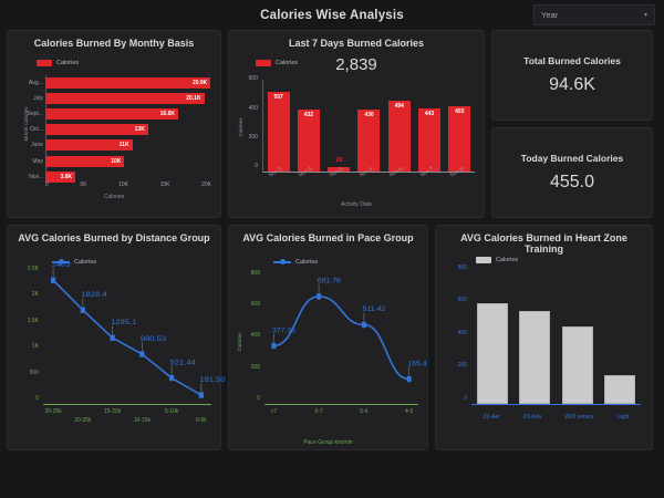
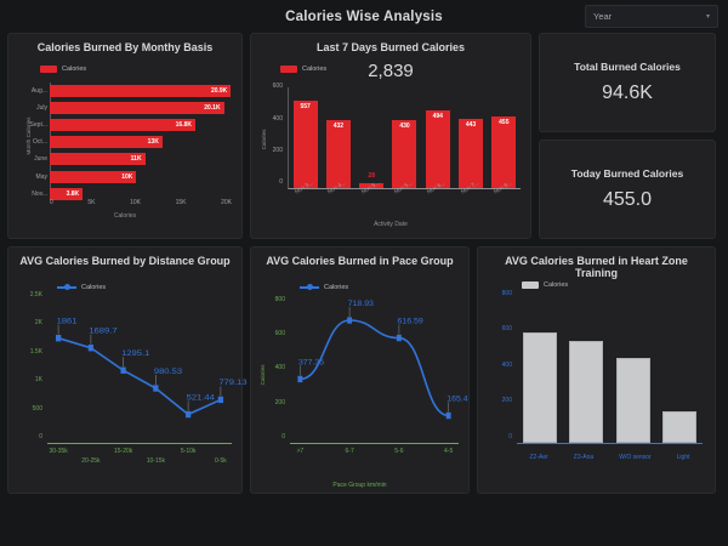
AVG Calories Burned by Distance Group/30-35k: 2403 -> 1861
AVG Calories Burned by Distance Group/20-25k: 1828.4 -> 1689.7
AVG Calories Burned by Distance Group/0-5k: 191.50 -> 779.13
AVG Calories Burned in Pace Group/6-7: 691.76 -> 718.93
AVG Calories Burned in Pace Group/5-6: 511.42 -> 616.59
